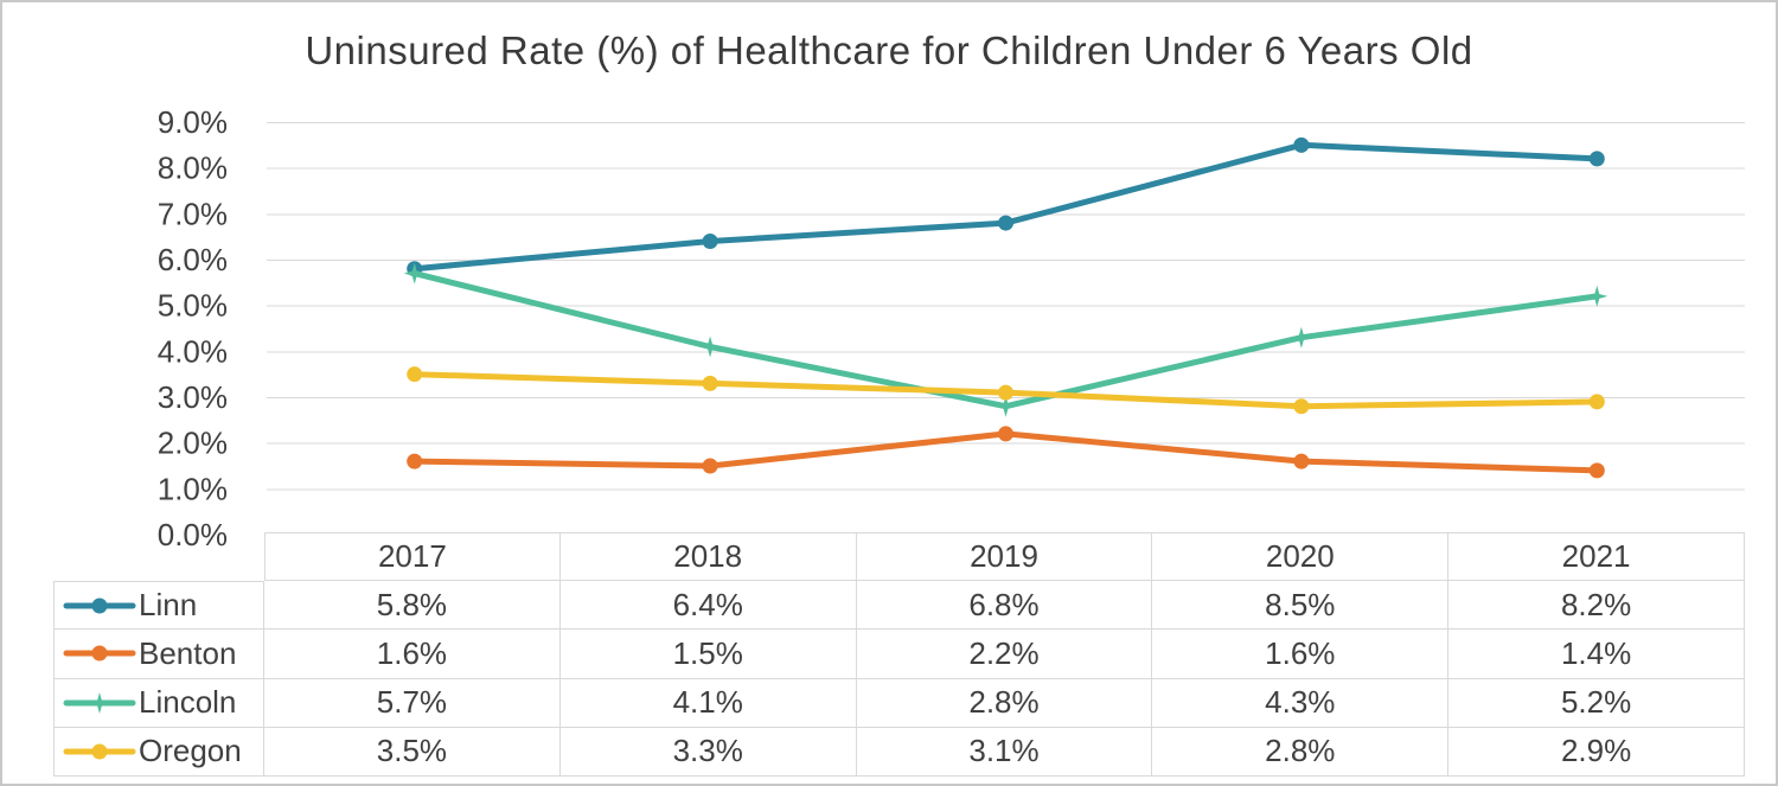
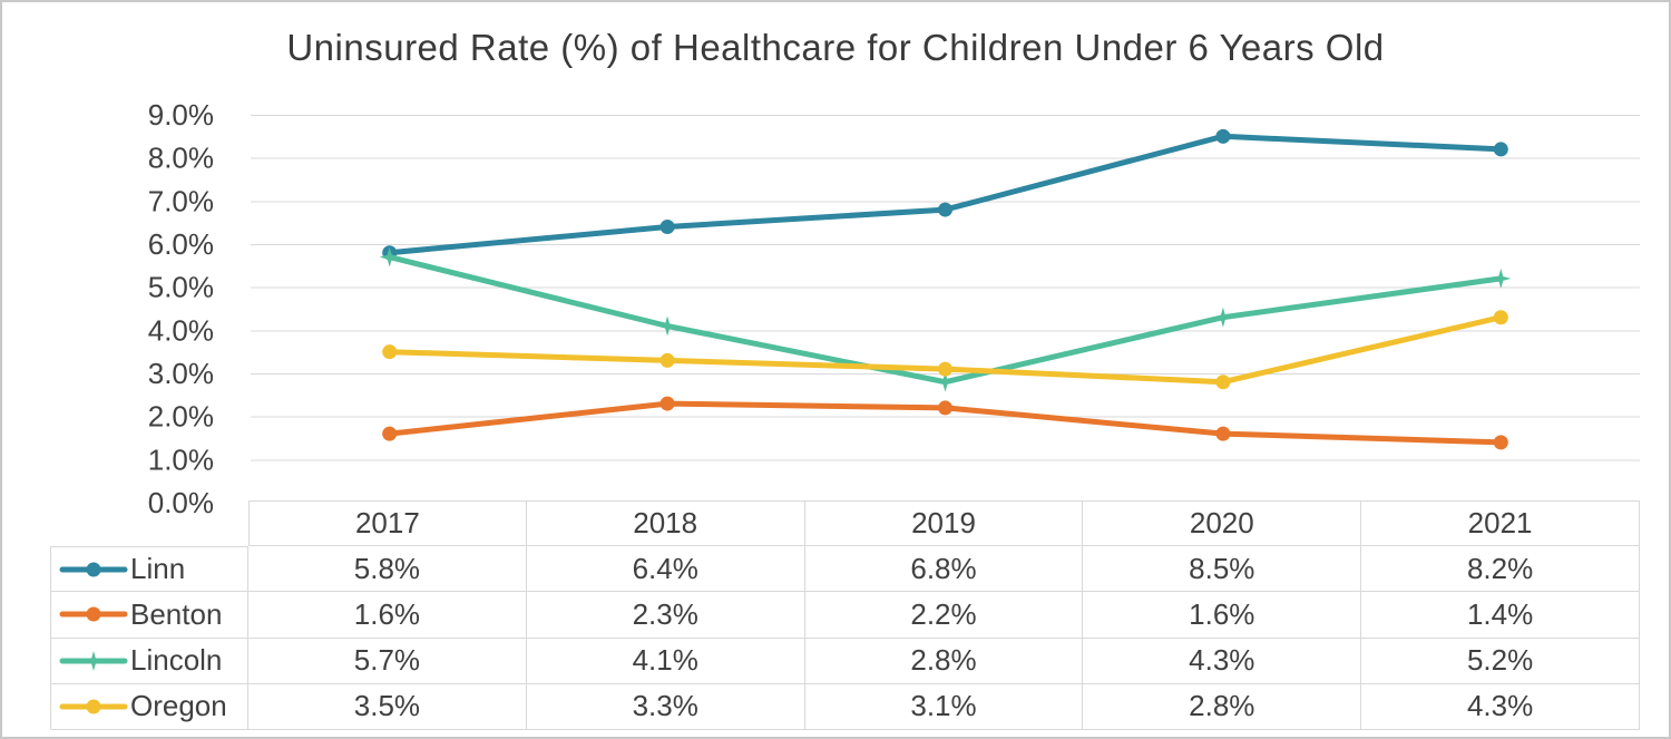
Benton/2018: 1.5% -> 2.3%
Oregon/2021: 2.9% -> 4.3%
